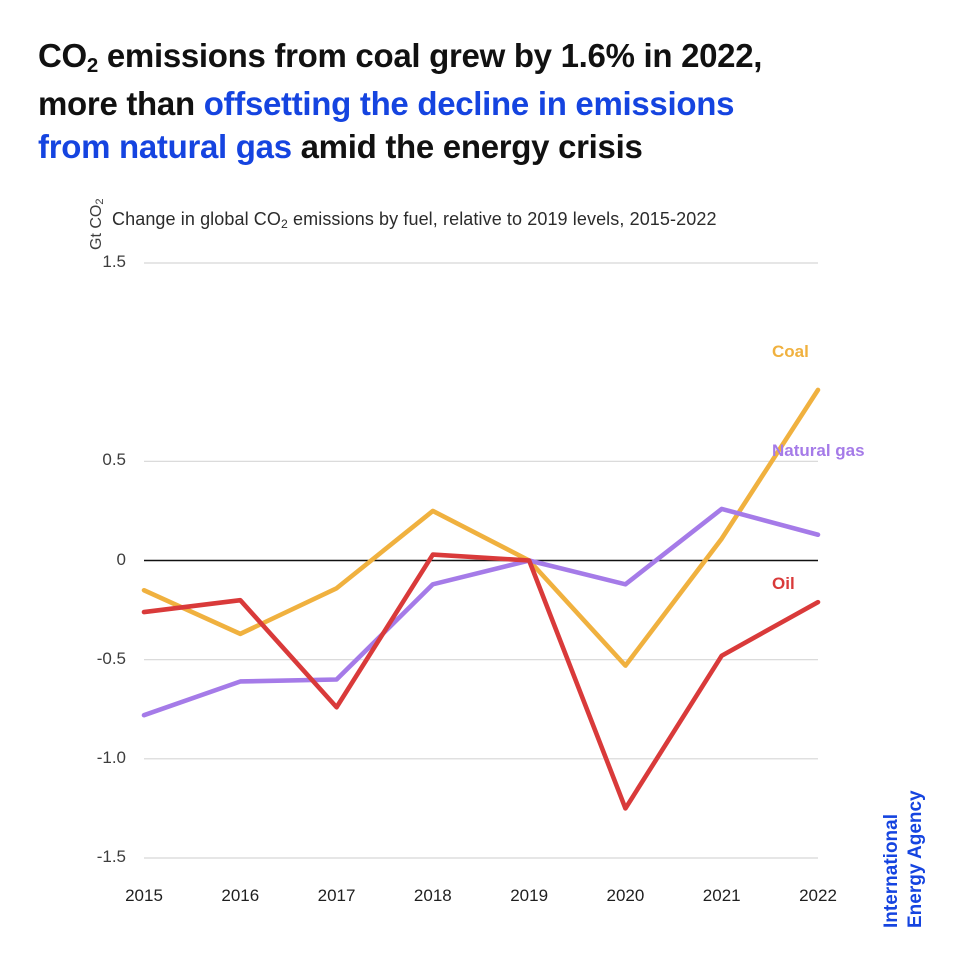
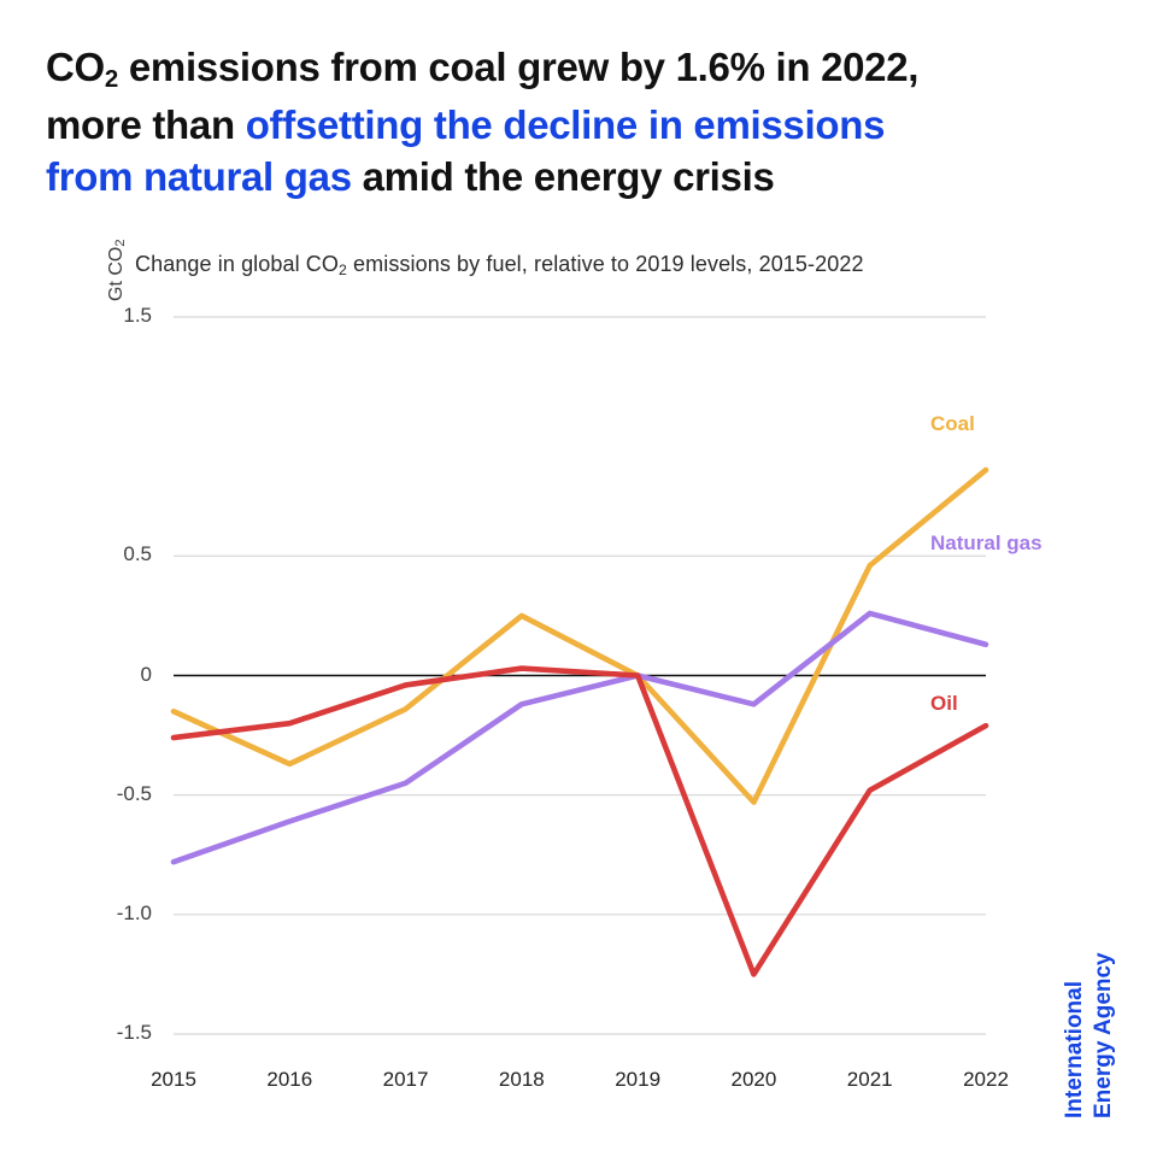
Natural gas/2017: -0.60 -> -0.45
Oil/2017: -0.74 -> -0.04
Coal/2021: 0.11 -> 0.46
